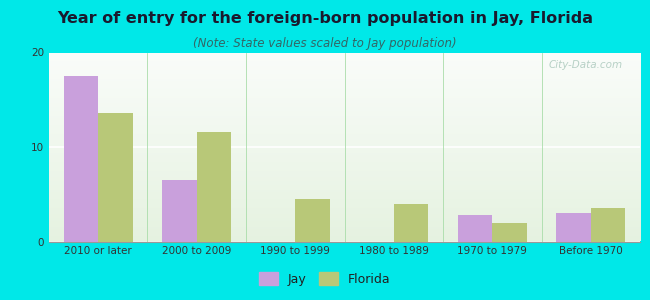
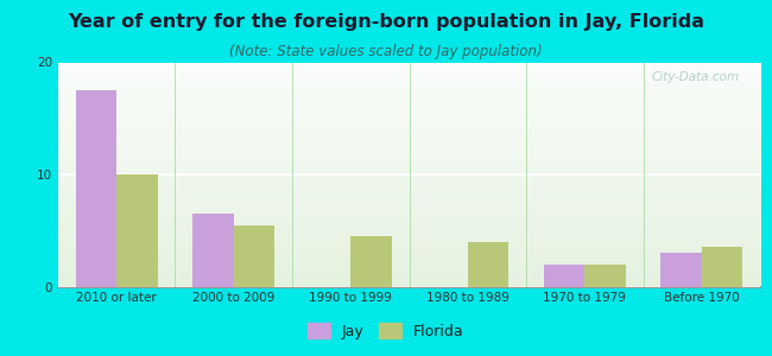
Florida/2010 or later: 13.6 -> 10.0
Florida/2000 to 2009: 11.6 -> 5.5
Jay/1970 to 1979: 2.8 -> 2.0
